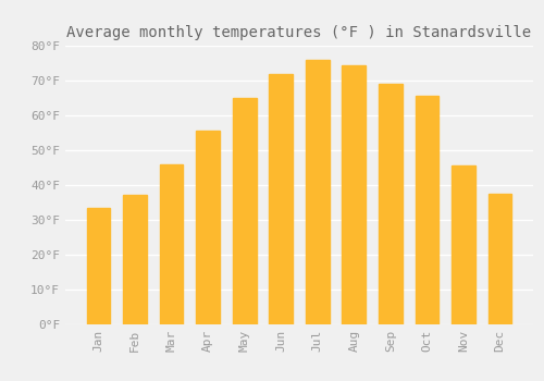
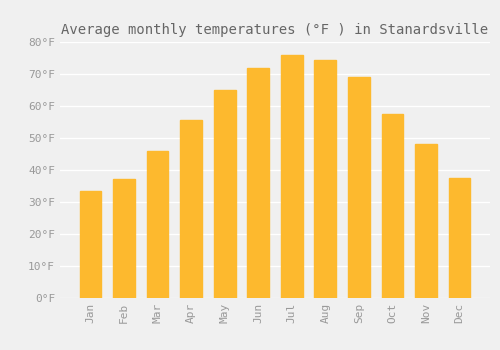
Oct: 65.5°F -> 57.5°F
Nov: 45.5°F -> 48.0°F
